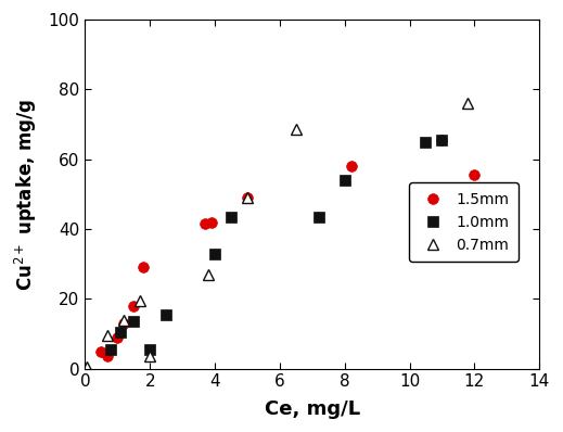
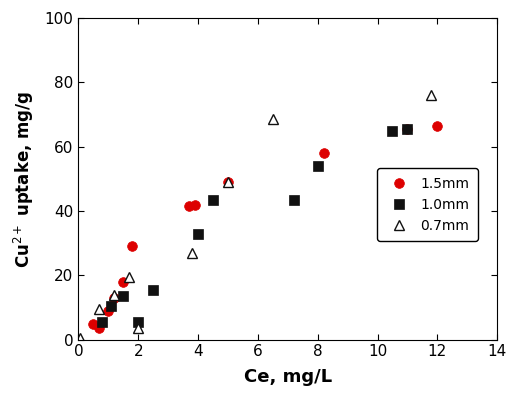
1.5mm/12: 55.5 -> 66.5
